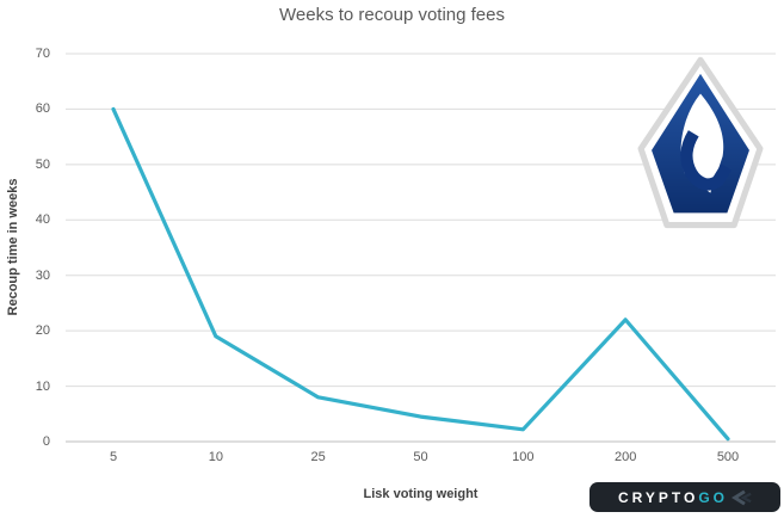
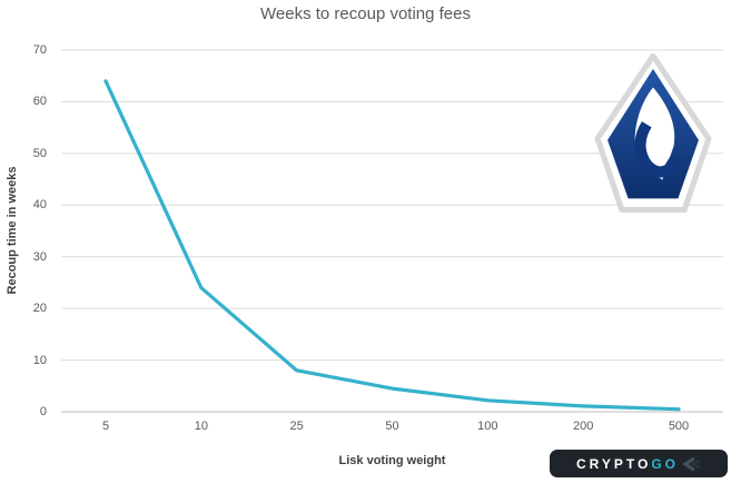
5: 60 -> 64
10: 19 -> 24
200: 22 -> 1
